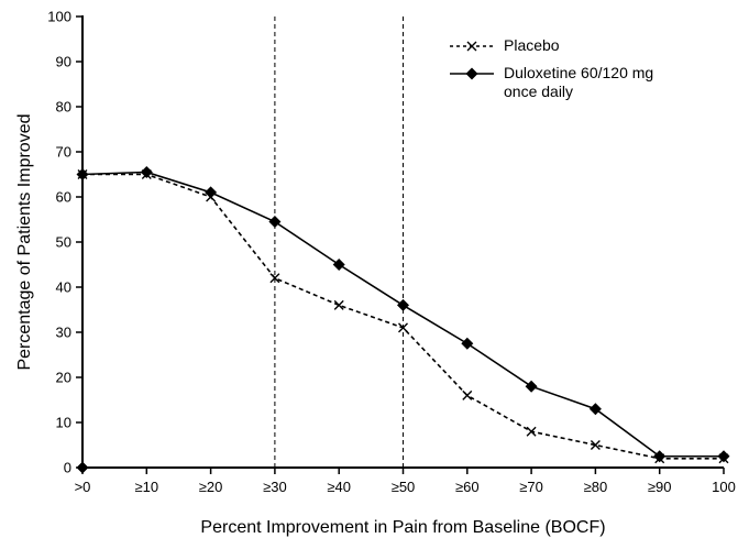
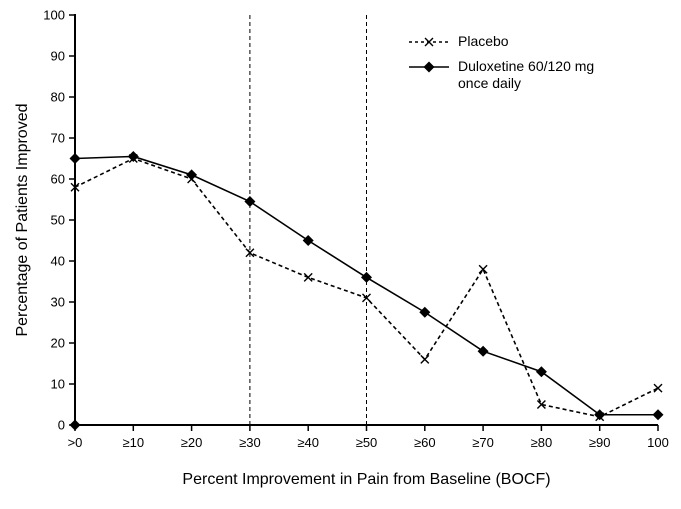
Placebo/>0: 65 -> 58
Placebo/≥70: 8 -> 38
Placebo/100: 2 -> 9
